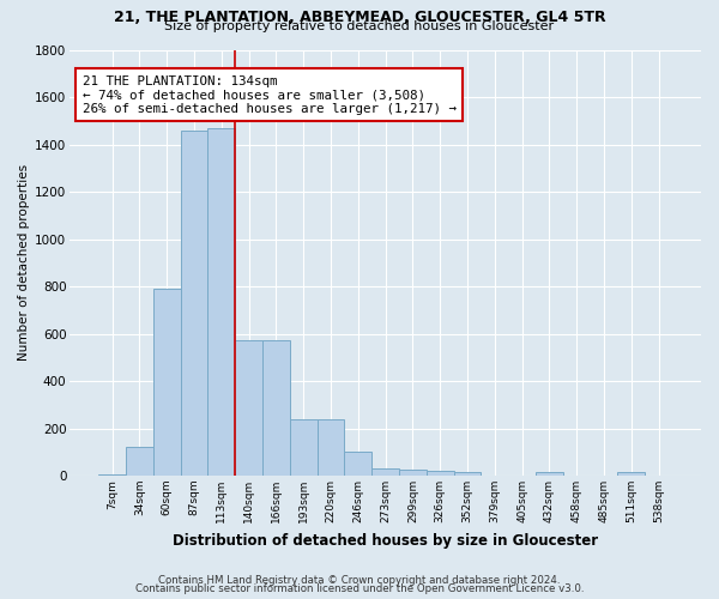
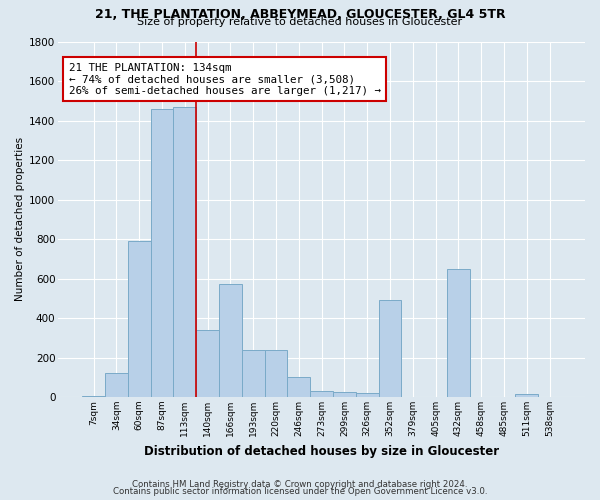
140sqm: 570 -> 340
352sqm: 20 -> 490
432sqm: 20 -> 650
